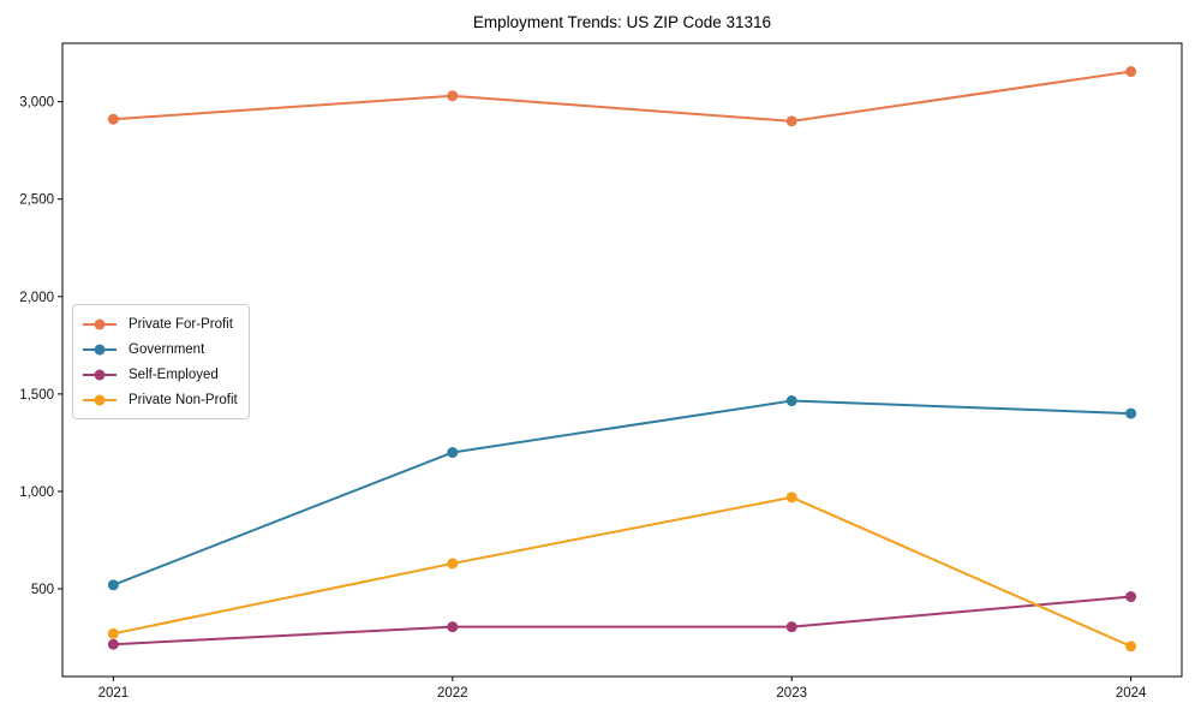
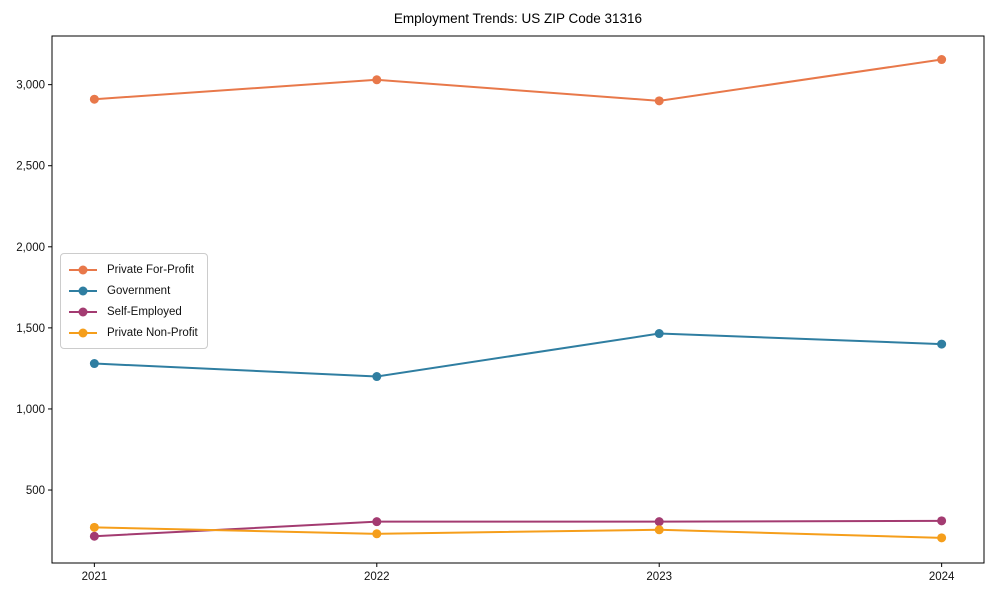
Government/2021: 520 -> 1280
Private Non-Profit/2022: 630 -> 230
Private Non-Profit/2023: 970 -> 260
Self-Employed/2024: 460 -> 310
